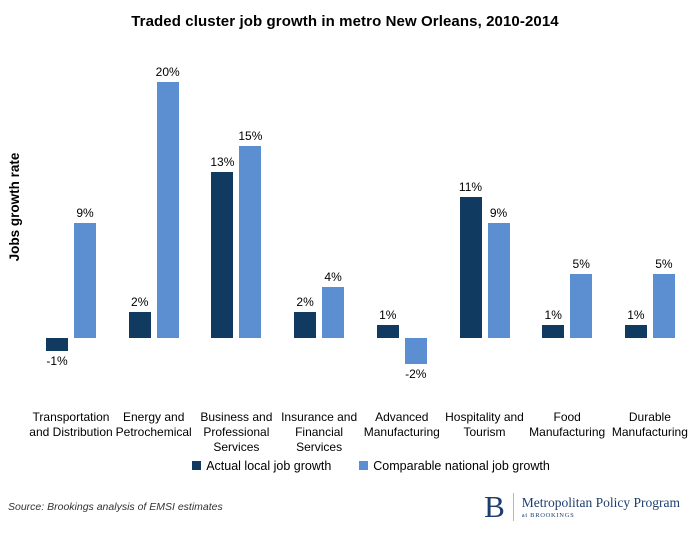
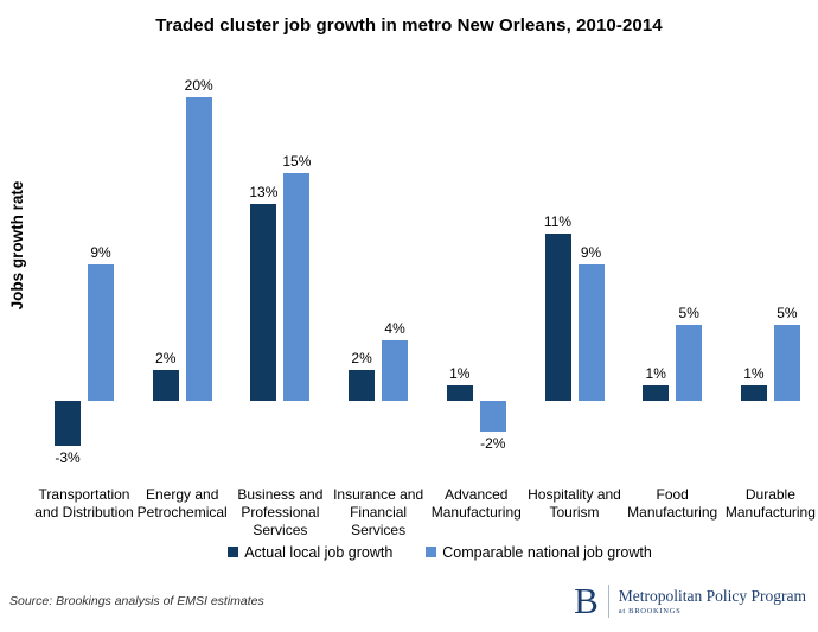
Actual local job growth/Transportation and Distribution: -1% -> -3%
